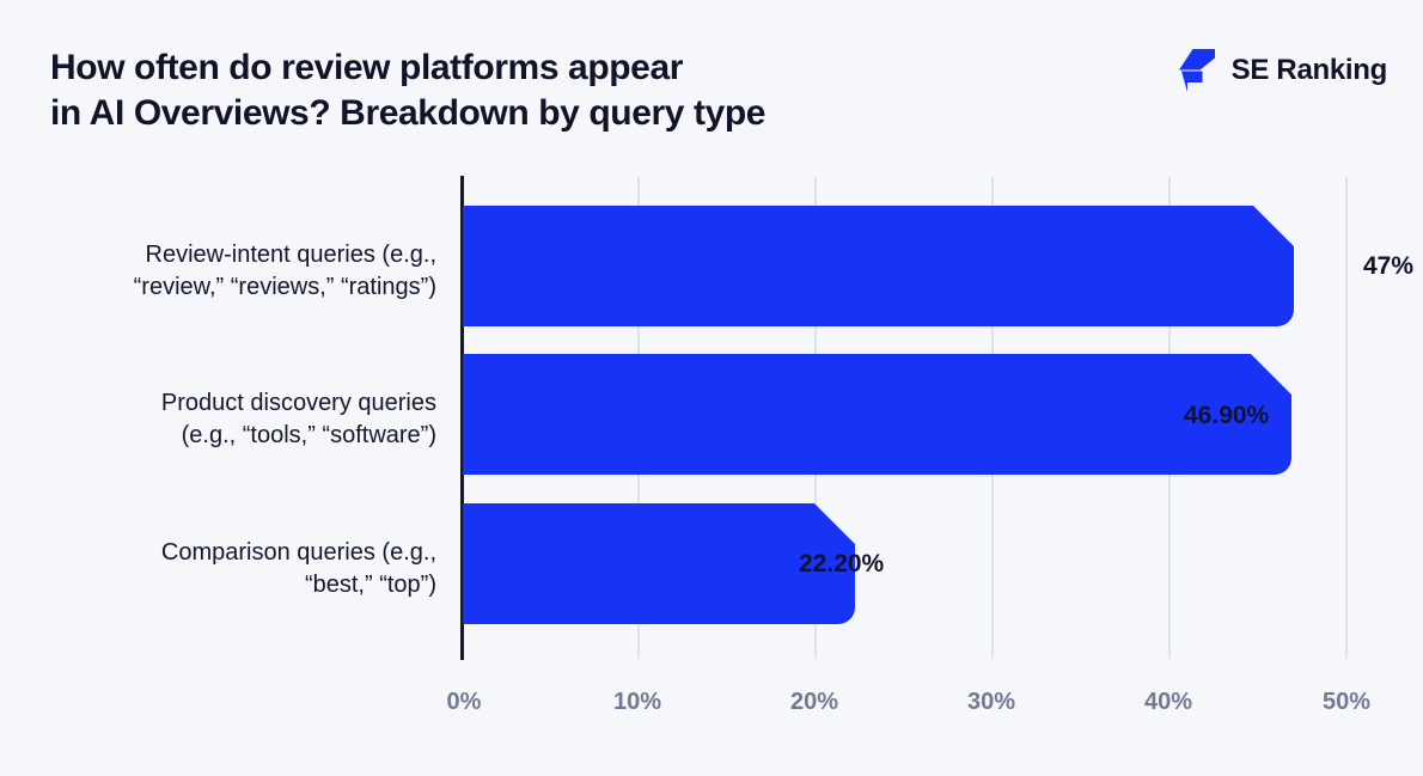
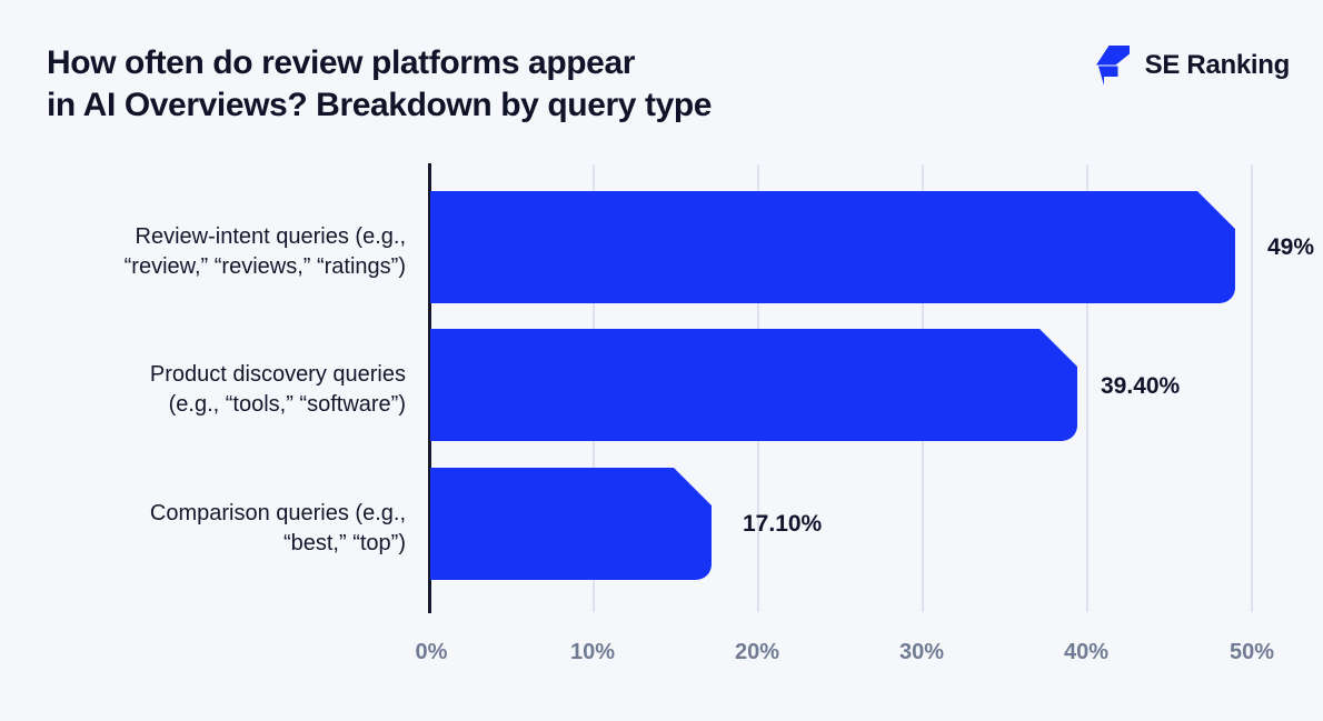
Review-intent queries (e.g., “review,” “reviews,” “ratings”): 47% -> 49%
Product discovery queries (e.g., “tools,” “software”): 46.90% -> 39.40%
Comparison queries (e.g., “best,” “top”): 22.20% -> 17.10%
